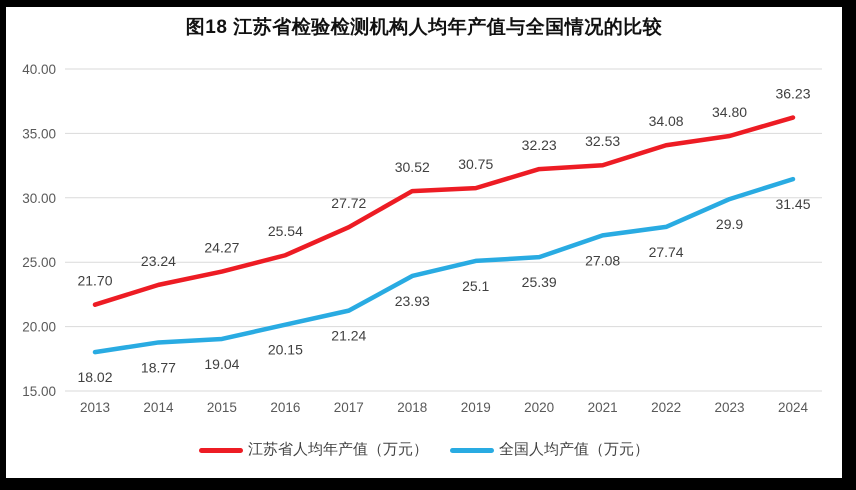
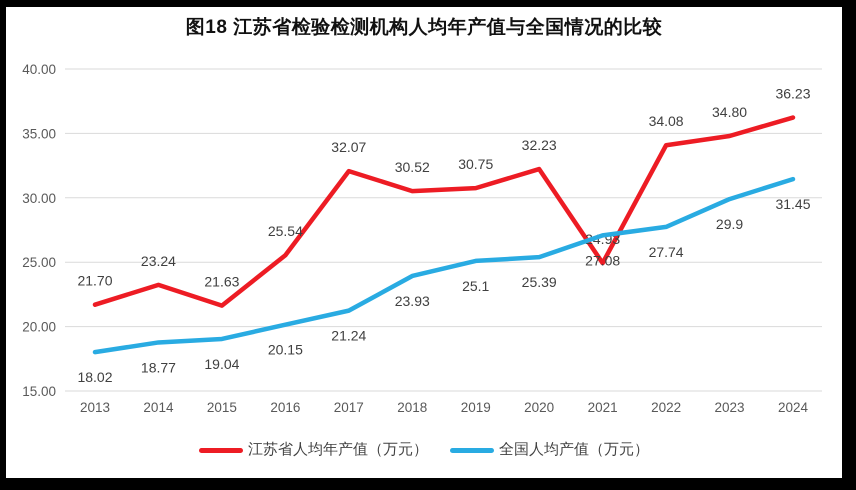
江苏省人均年产值（万元）/2015: 24.27 -> 21.63
江苏省人均年产值（万元）/2017: 27.72 -> 32.07
江苏省人均年产值（万元）/2021: 32.53 -> 24.93
